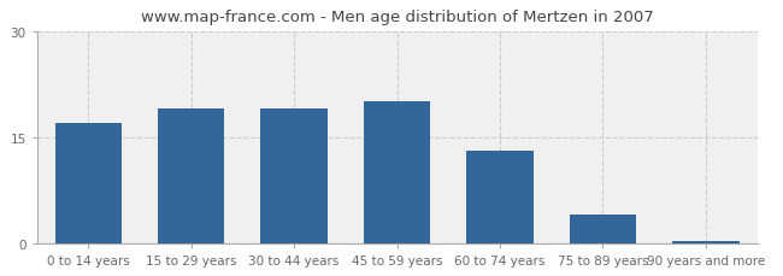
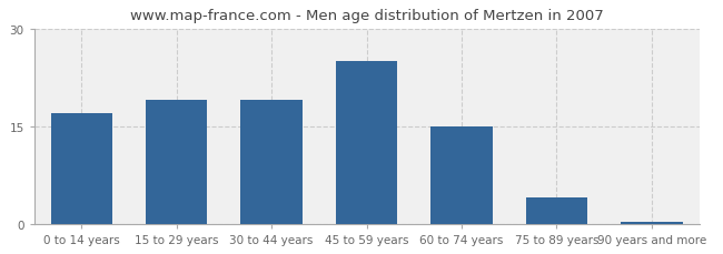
45 to 59 years: 20.0 -> 25.0
60 to 74 years: 13.0 -> 15.0
